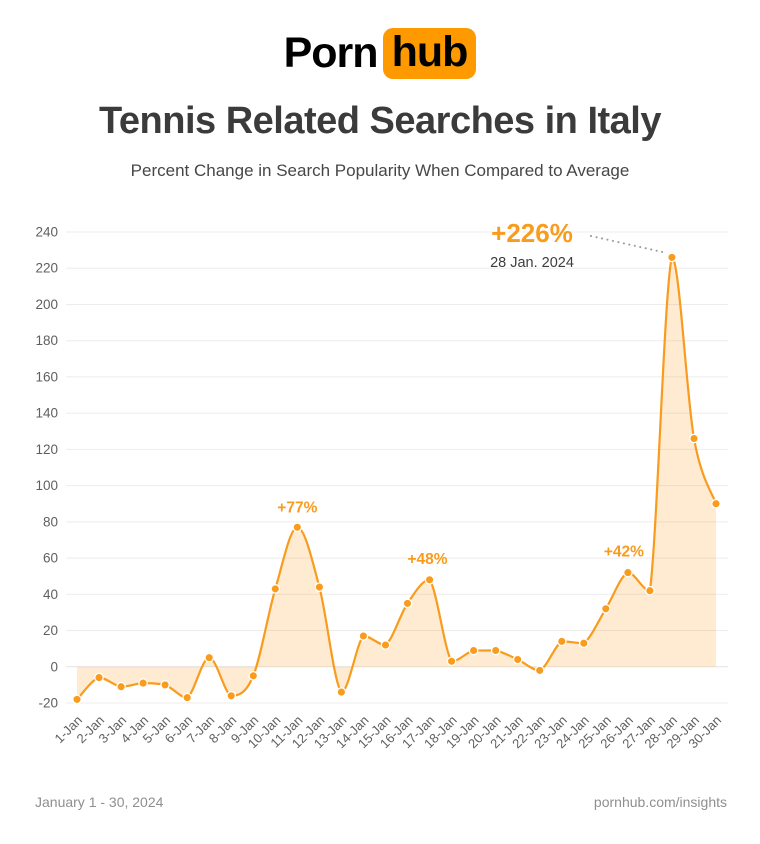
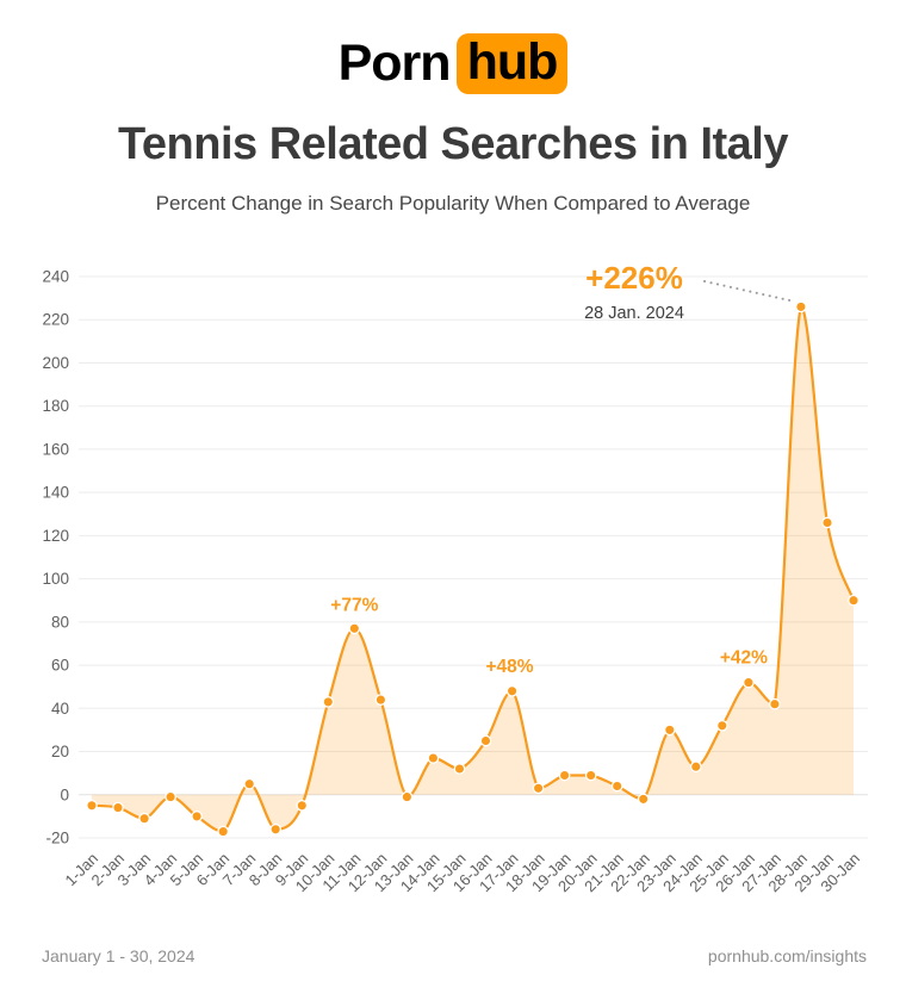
1-Jan: -18 -> -5
4-Jan: -9 -> -1
13-Jan: -14 -> -1
16-Jan: 35 -> 25
23-Jan: 14 -> 30
